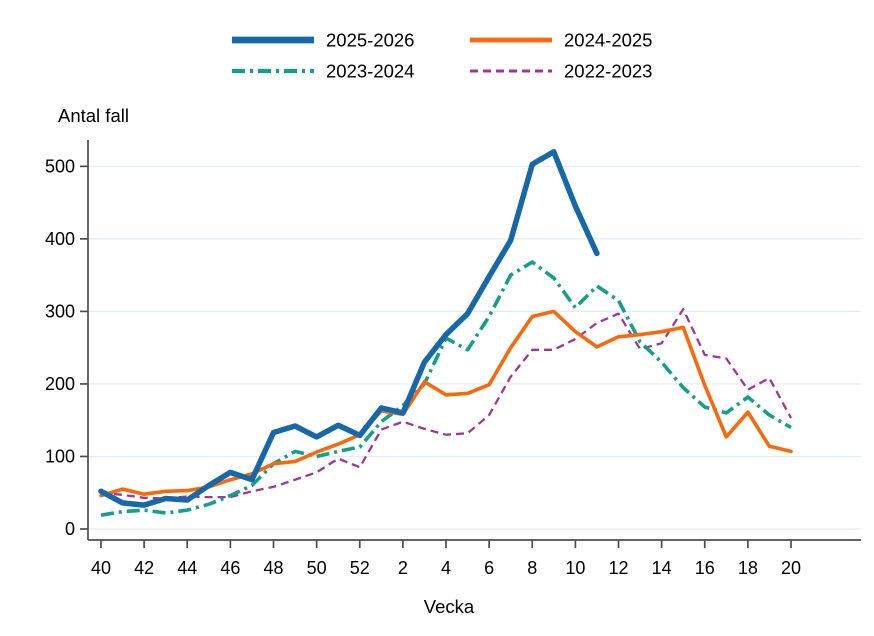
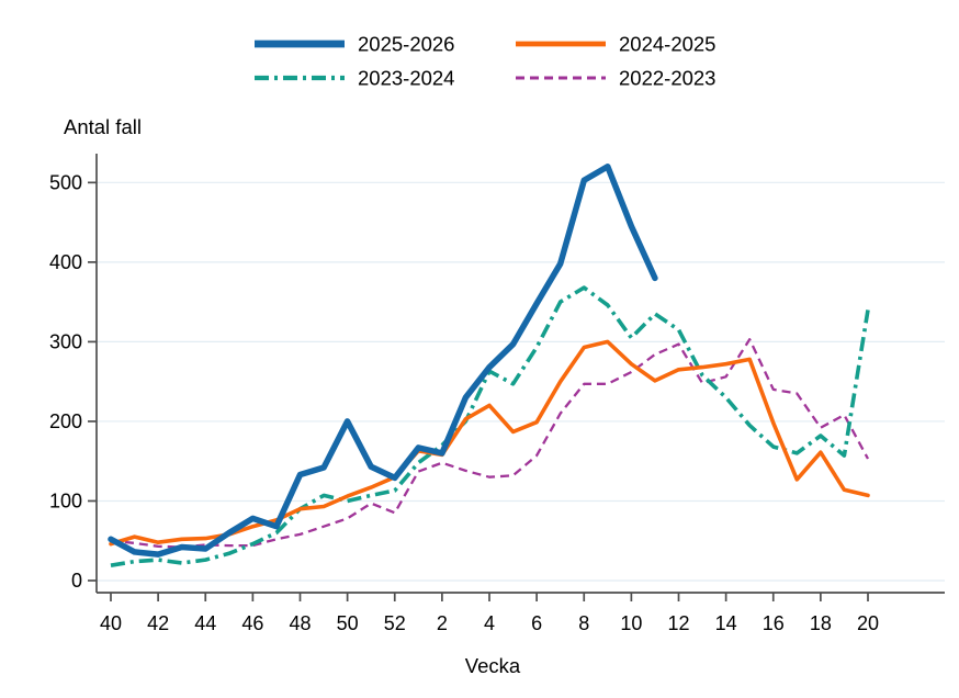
2025-2026/50: 130 -> 200
2024-2025/4: 180 -> 220
2023-2024/20: 140 -> 340
